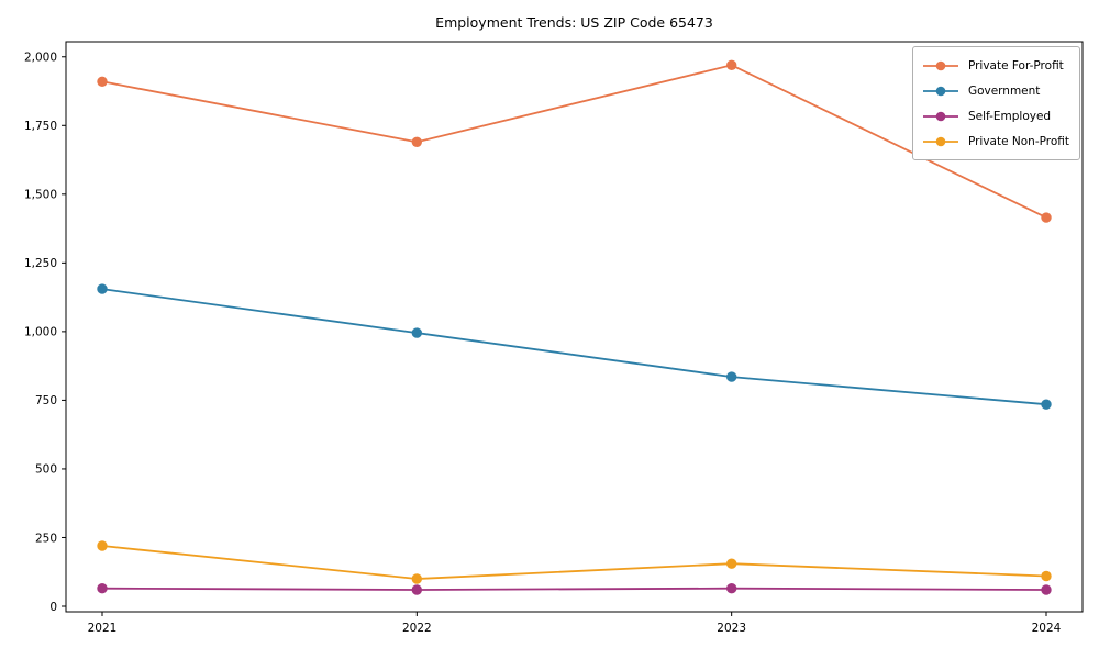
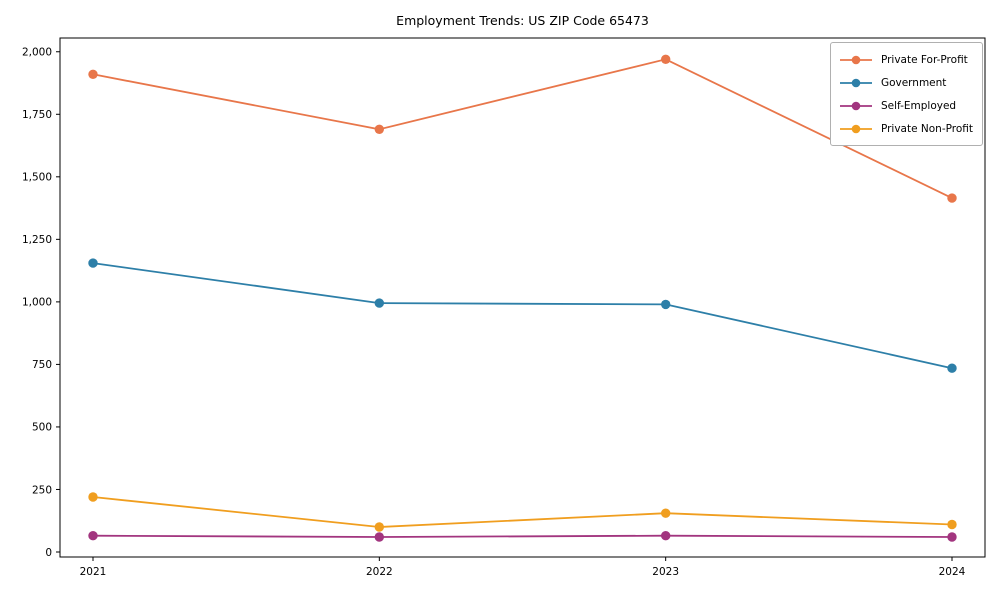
Government/2023: 840 -> 990
